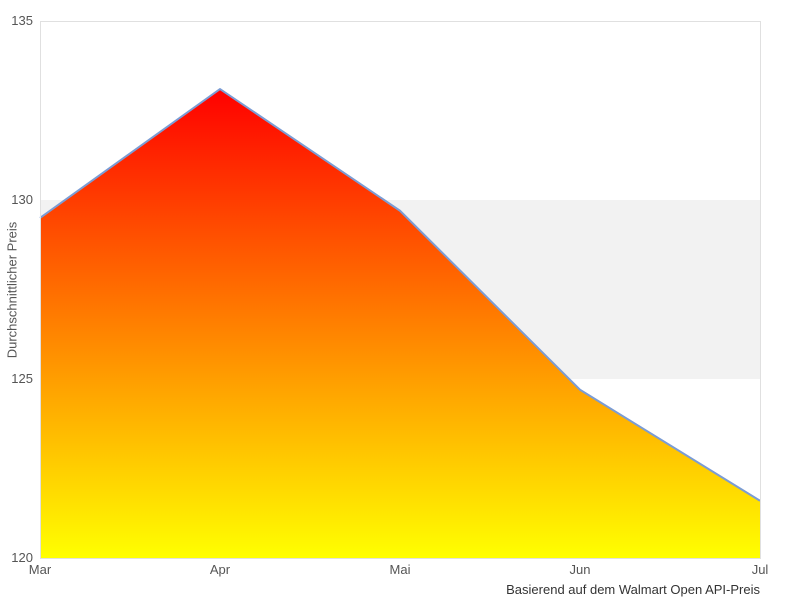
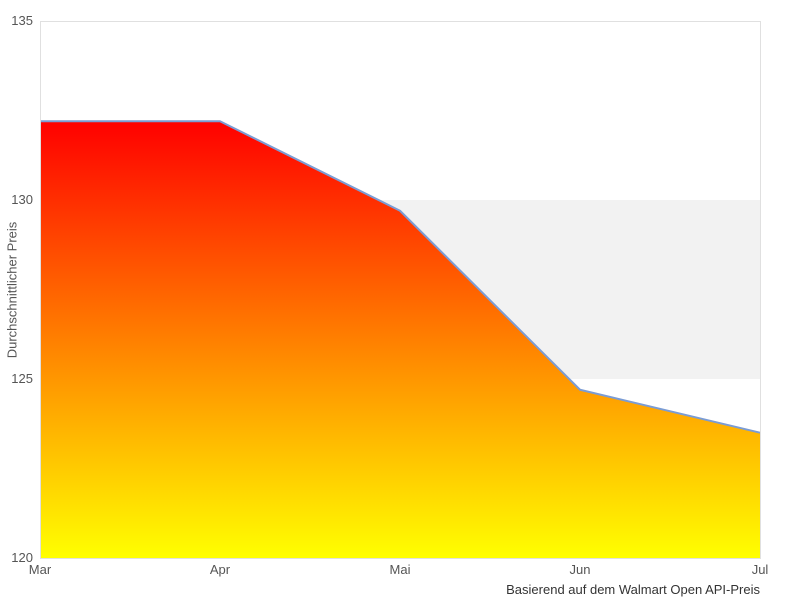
Mar: 129.5 -> 132.2
Apr: 133.1 -> 132.2
Jul: 121.6 -> 123.5
